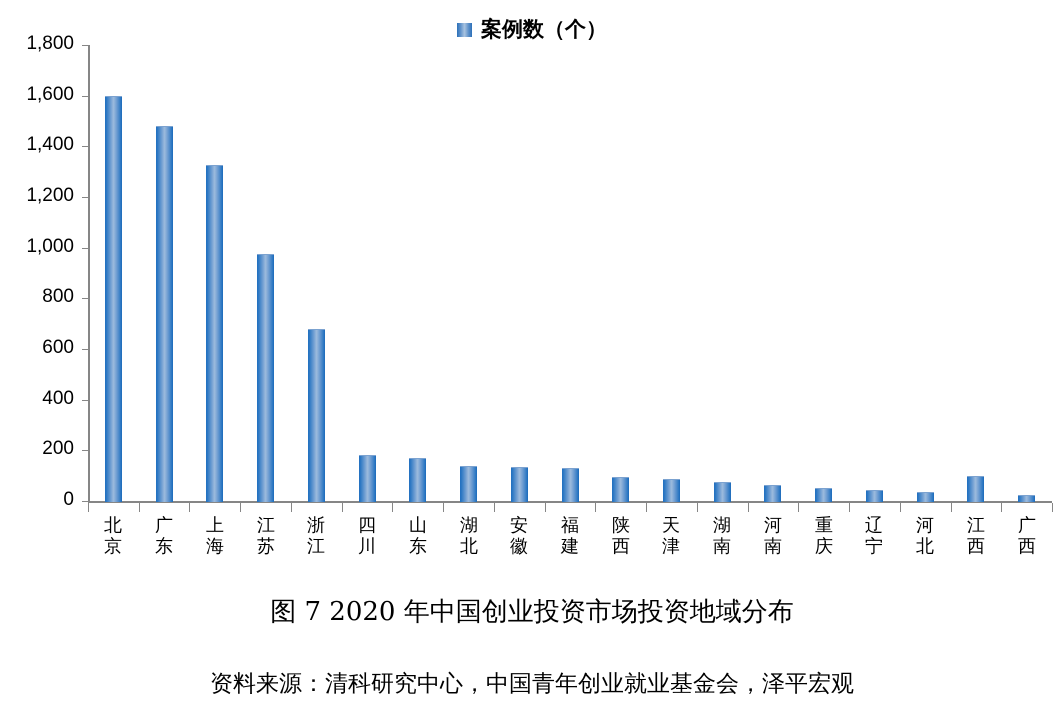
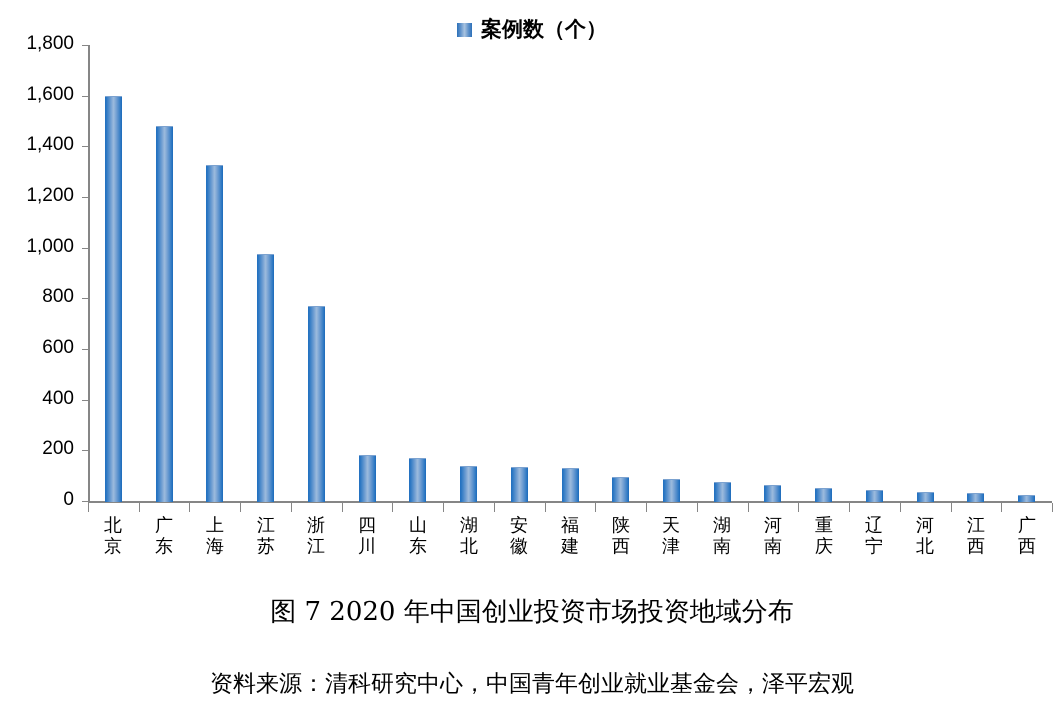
浙江: 680 -> 770
江西: 100 -> 30
